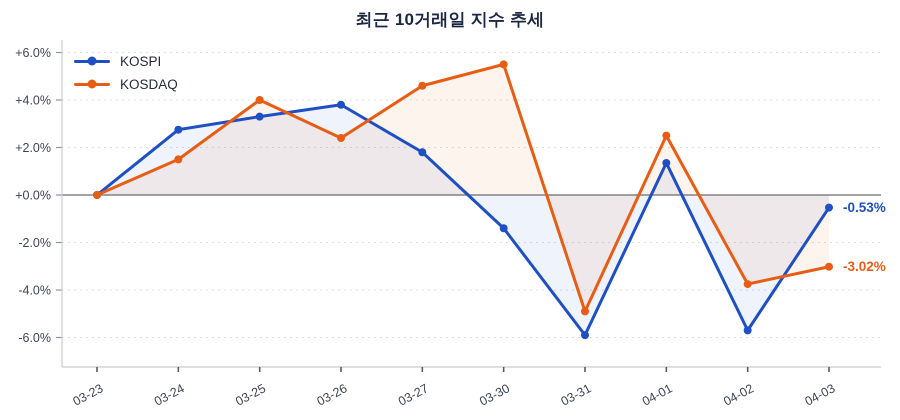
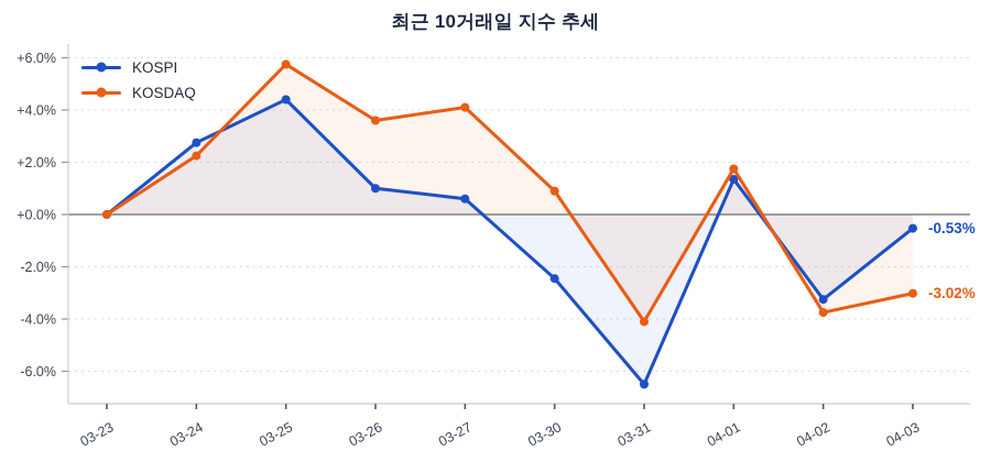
KOSDAQ/03-24: 1.5% -> 2.2%
KOSPI/03-25: 3.3% -> 4.4%
KOSDAQ/03-25: 4.0% -> 5.8%
KOSPI/03-26: 3.8% -> 1.0%
KOSDAQ/03-26: 2.4% -> 3.6%
KOSPI/03-27: 1.8% -> 0.6%
KOSDAQ/03-27: 4.6% -> 4.1%
KOSPI/03-30: -1.4% -> -2.5%
KOSDAQ/03-30: 5.5% -> 0.9%
KOSPI/03-31: -5.9% -> -6.5%
KOSDAQ/03-31: -4.9% -> -4.1%
KOSDAQ/04-01: 2.5% -> 1.8%
KOSPI/04-02: -5.7% -> -3.2%
